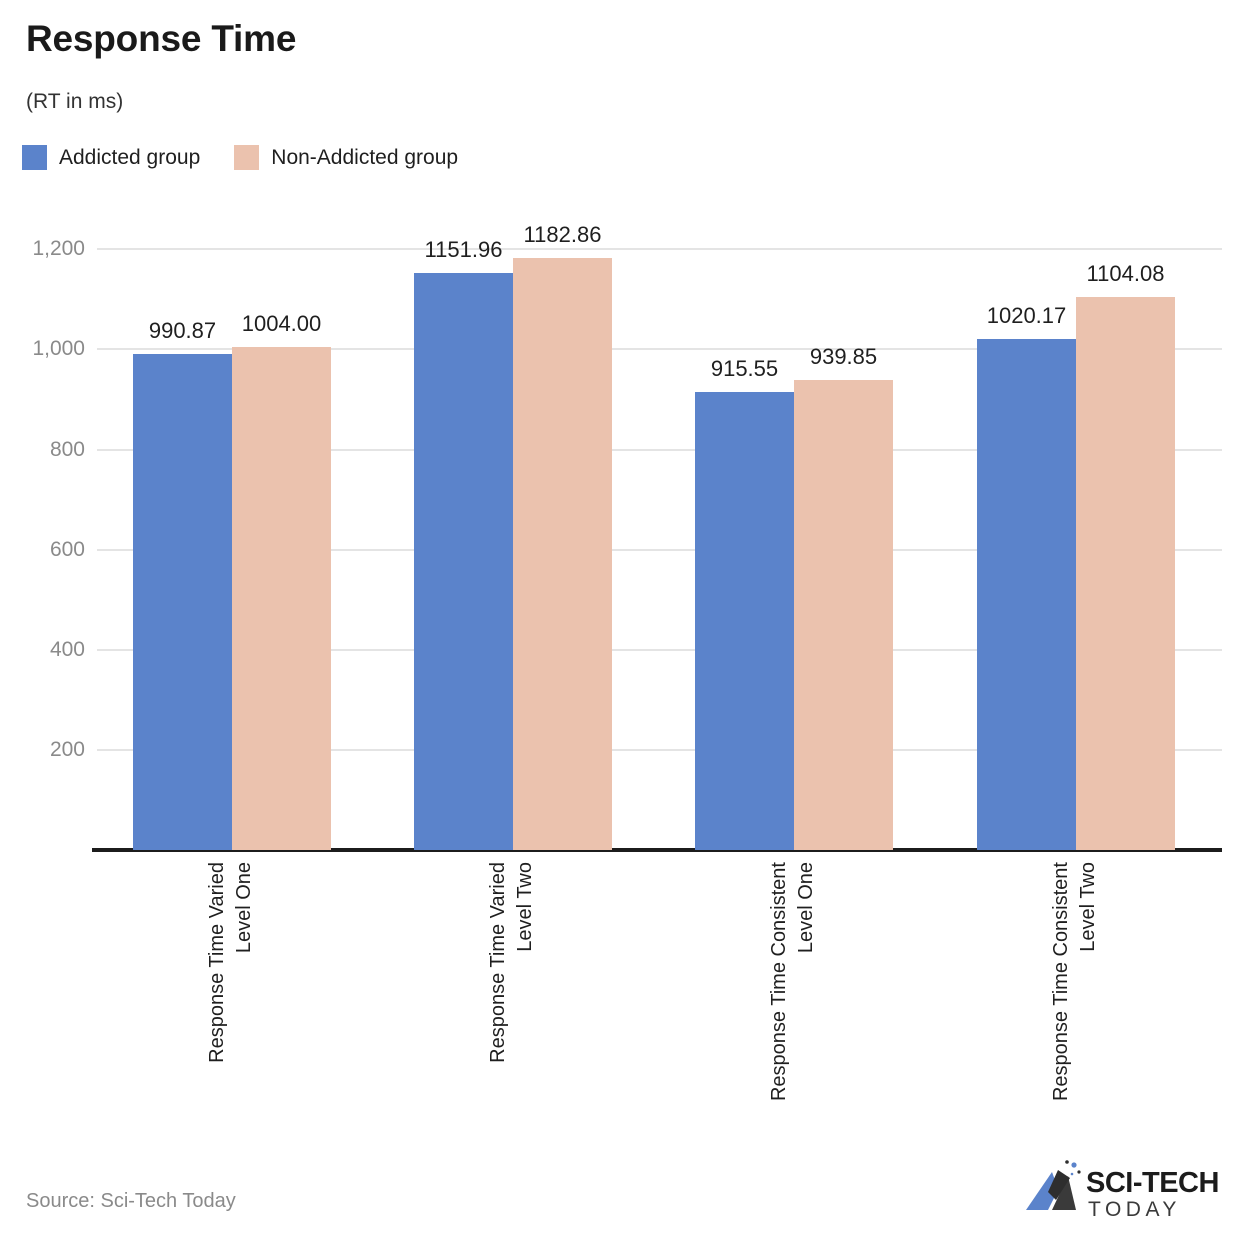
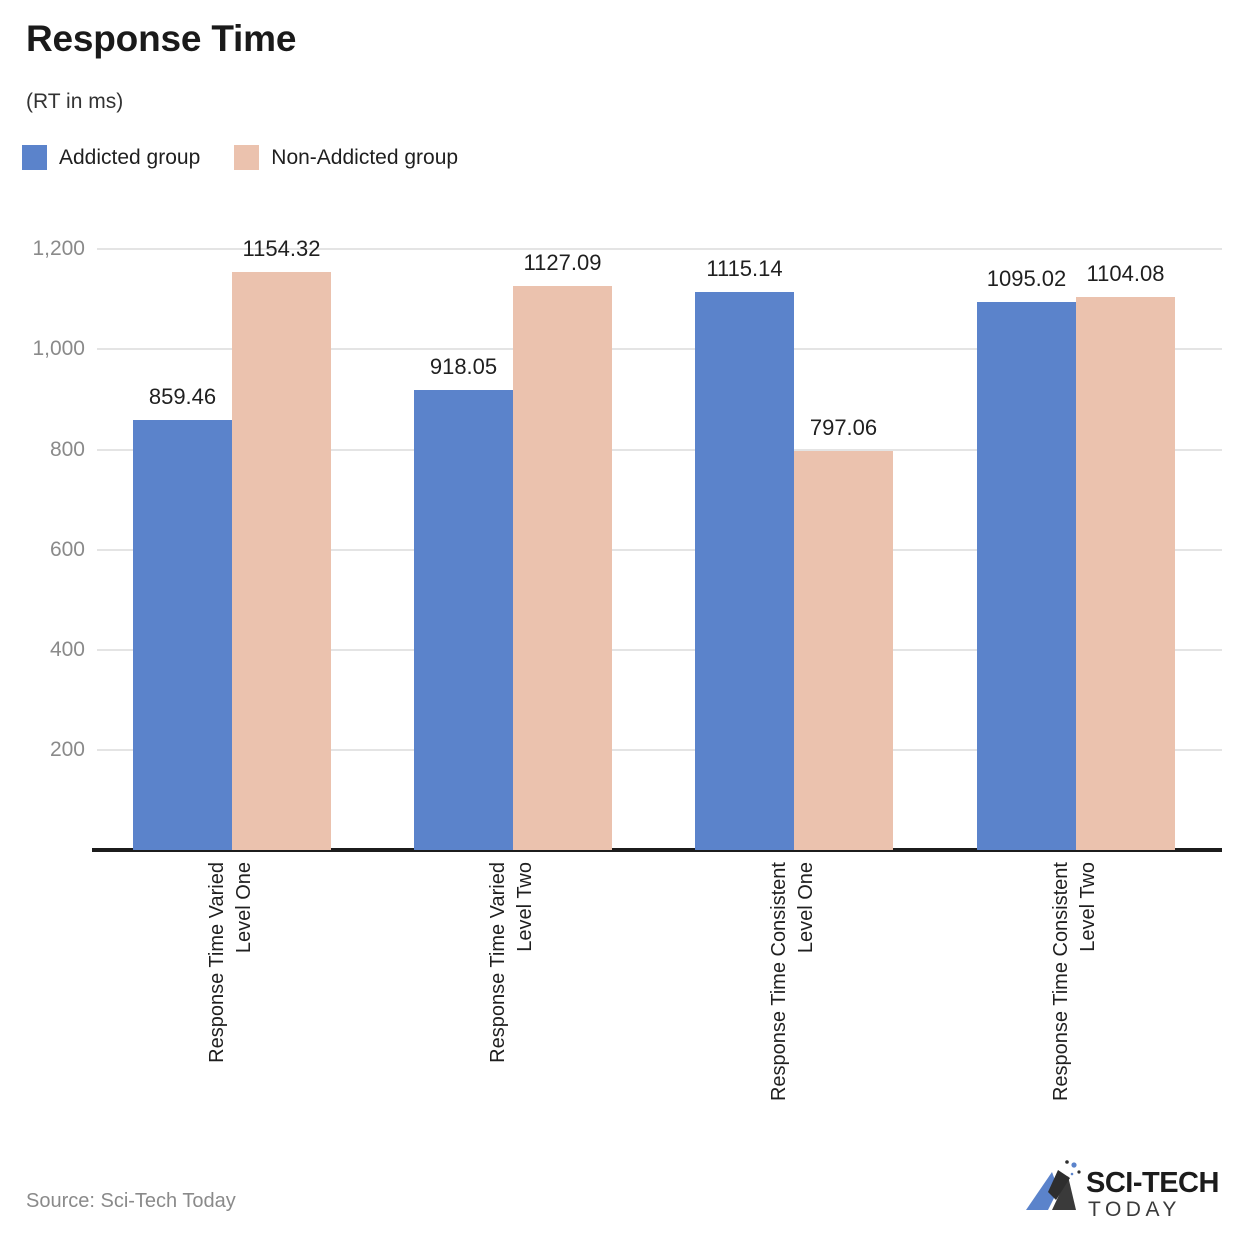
Addicted group/Response Time Varied Level One: 990.87 -> 859.46
Non-Addicted group/Response Time Varied Level One: 1004.00 -> 1154.32
Addicted group/Response Time Varied Level Two: 1151.96 -> 918.05
Non-Addicted group/Response Time Varied Level Two: 1182.86 -> 1127.09
Addicted group/Response Time Consistent Level One: 915.55 -> 1115.14
Non-Addicted group/Response Time Consistent Level One: 939.85 -> 797.06
Addicted group/Response Time Consistent Level Two: 1020.17 -> 1095.02
